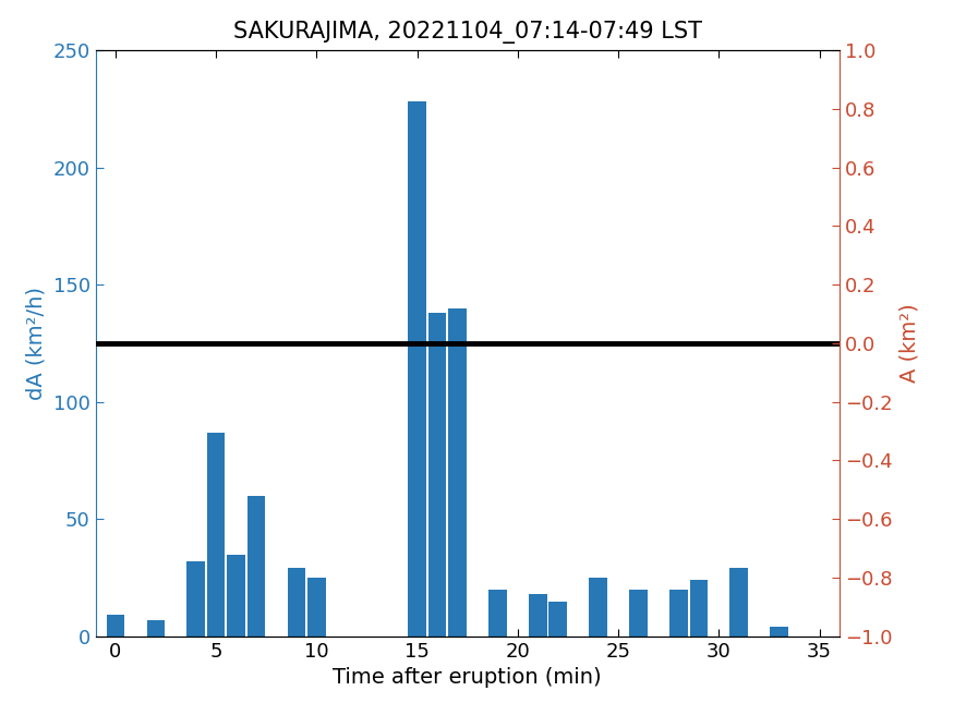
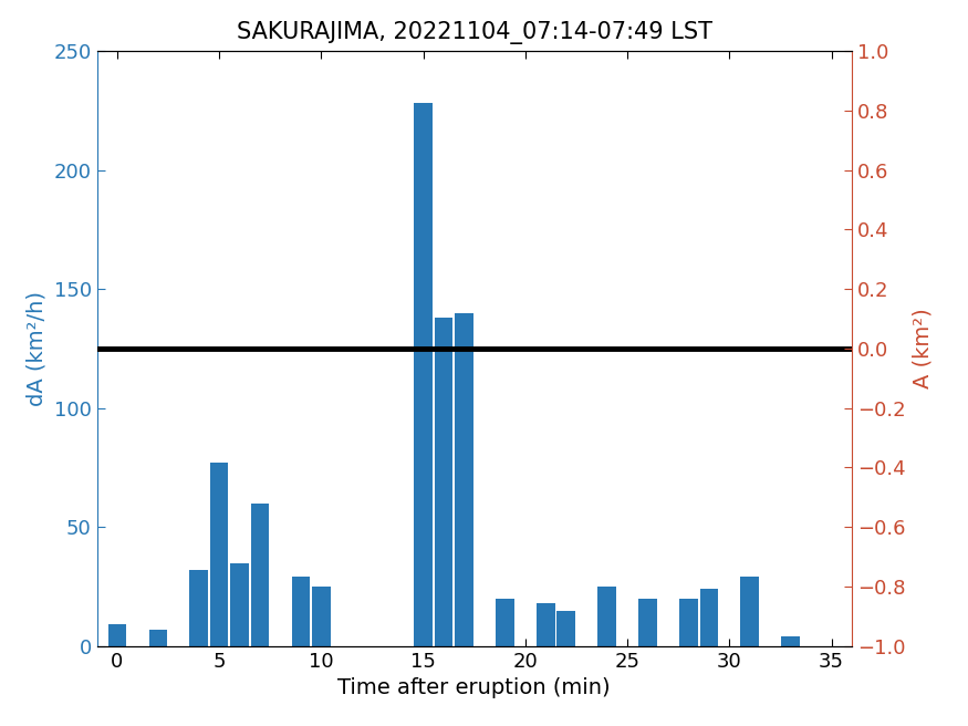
5: 87 -> 77
